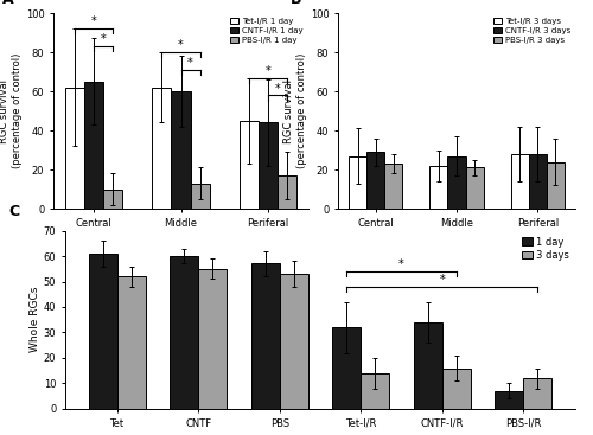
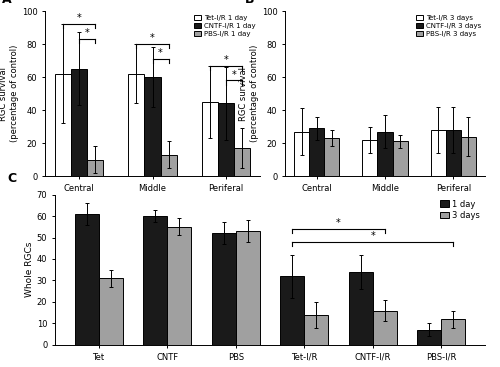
3 days/Tet: 52 -> 31
1 day/PBS: 57 -> 52
